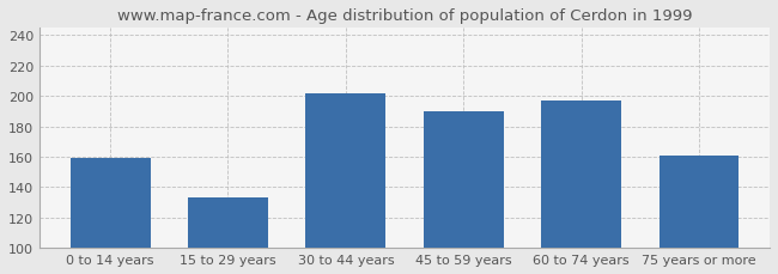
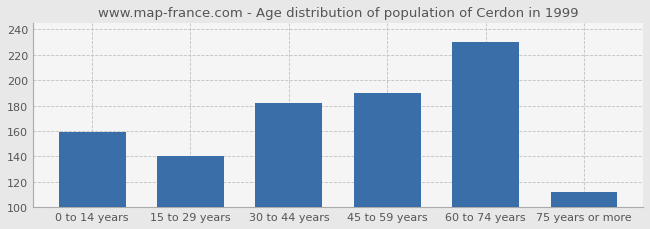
15 to 29 years: 133 -> 140
30 to 44 years: 202 -> 182
60 to 74 years: 197 -> 230
75 years or more: 161 -> 112
